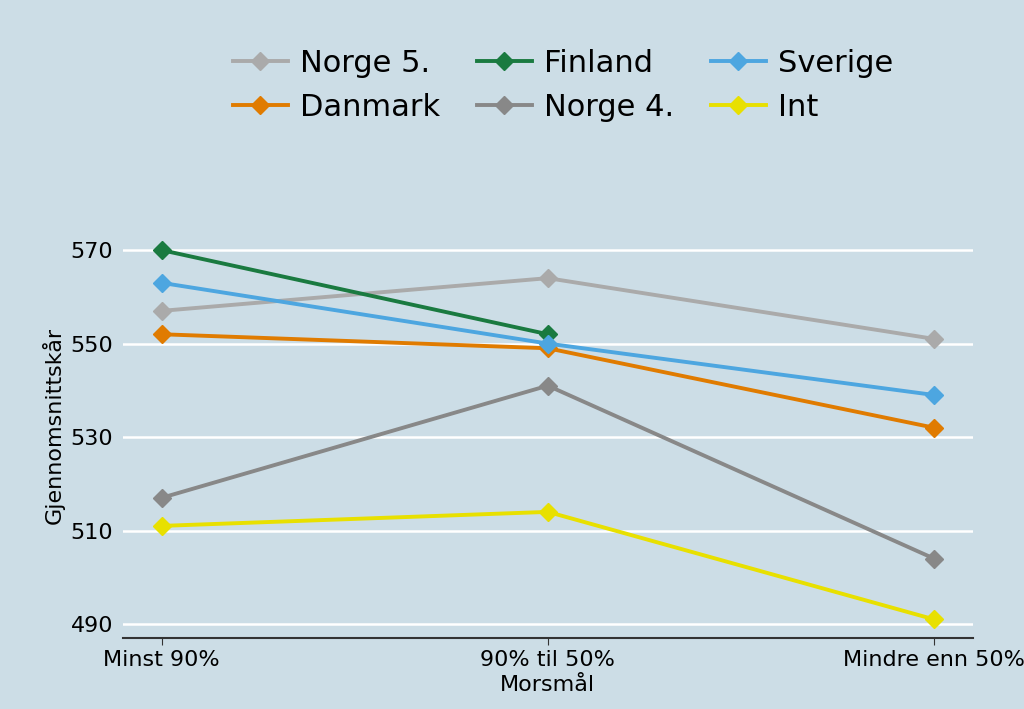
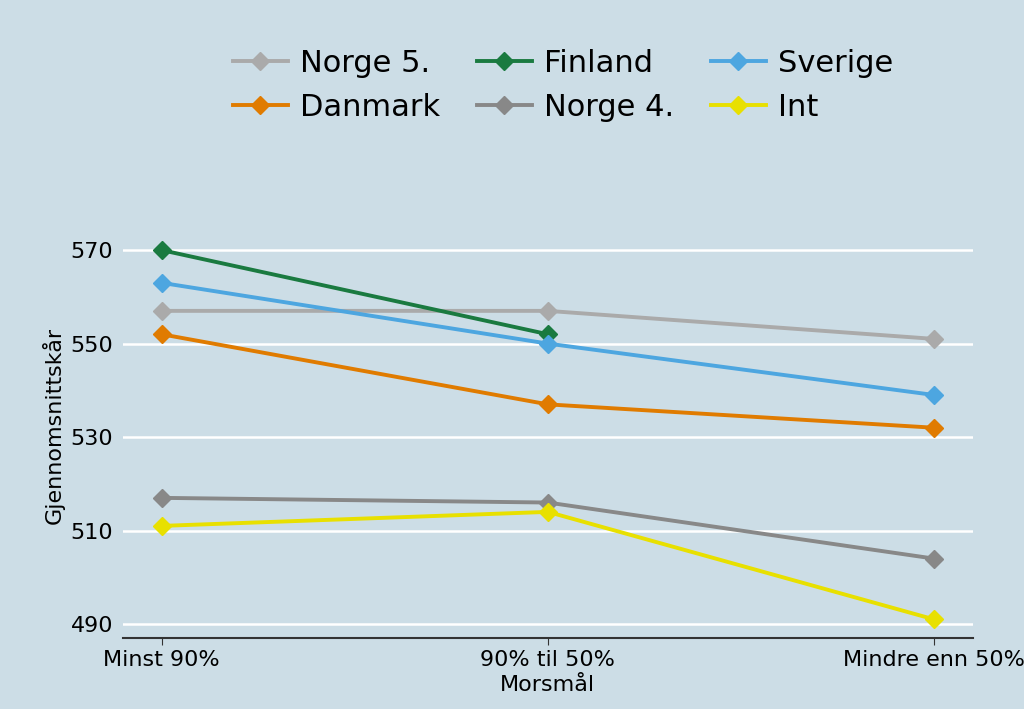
Norge 5./90% til 50%: 564 -> 557
Danmark/90% til 50%: 549 -> 537
Norge 4./90% til 50%: 541 -> 516
